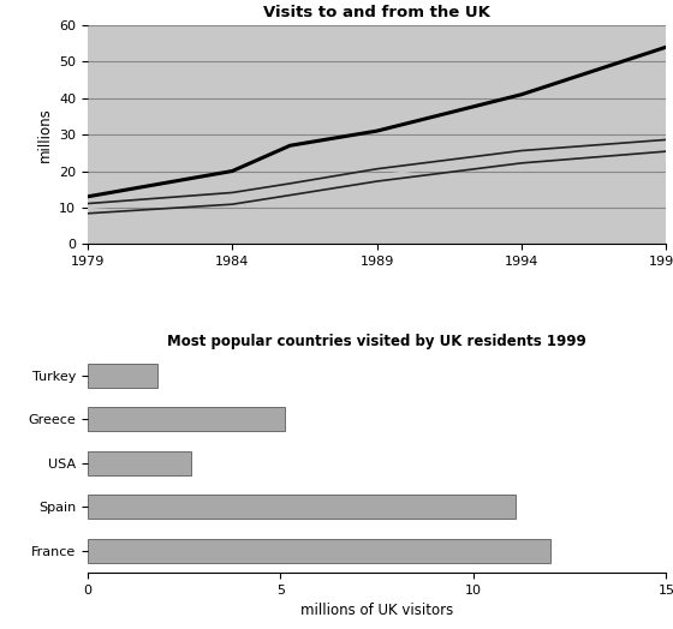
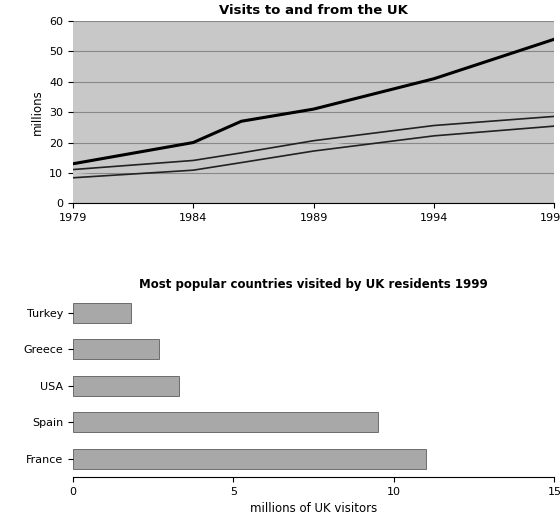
Most popular countries visited by UK residents 1999/Greece: 5.1 -> 2.7
Most popular countries visited by UK residents 1999/USA: 2.7 -> 3.3
Most popular countries visited by UK residents 1999/Spain: 11.1 -> 9.5
Most popular countries visited by UK residents 1999/France: 12.0 -> 11.0
